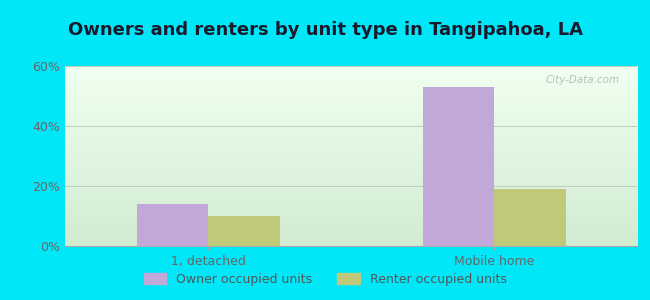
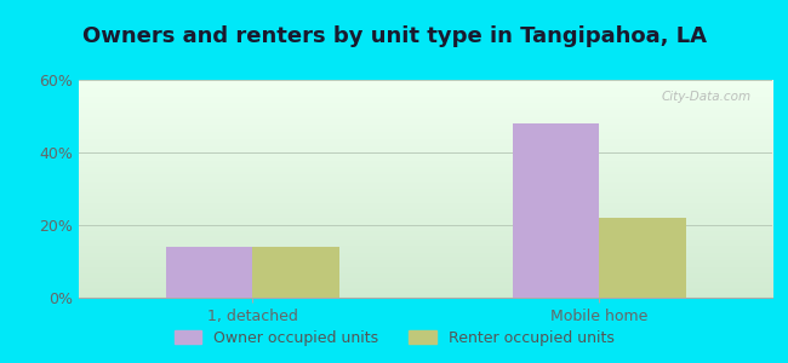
Renter occupied units/1, detached: 10% -> 14%
Owner occupied units/Mobile home: 53% -> 48%
Renter occupied units/Mobile home: 19% -> 22%
